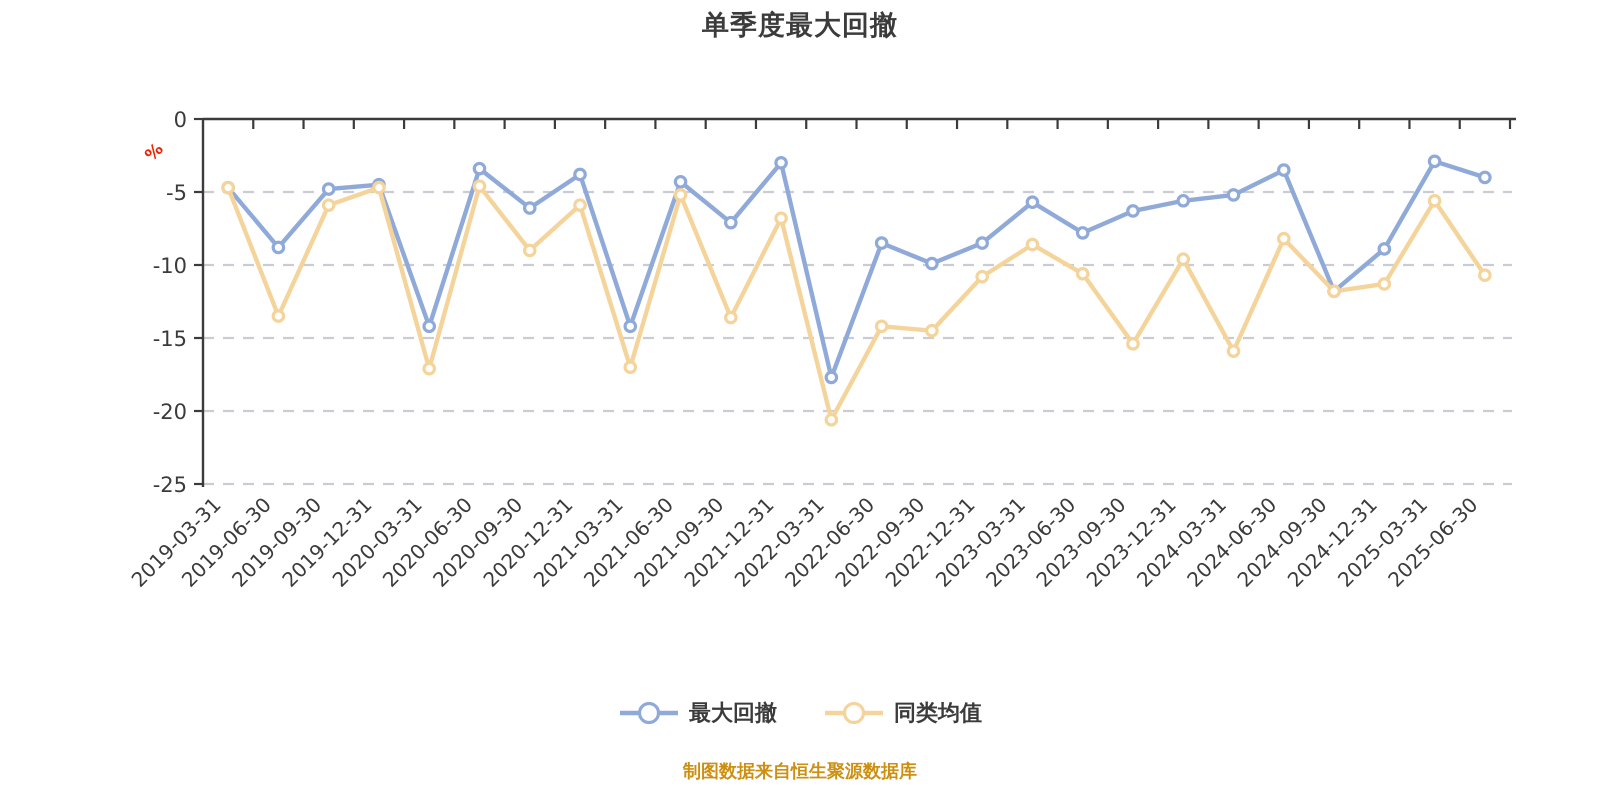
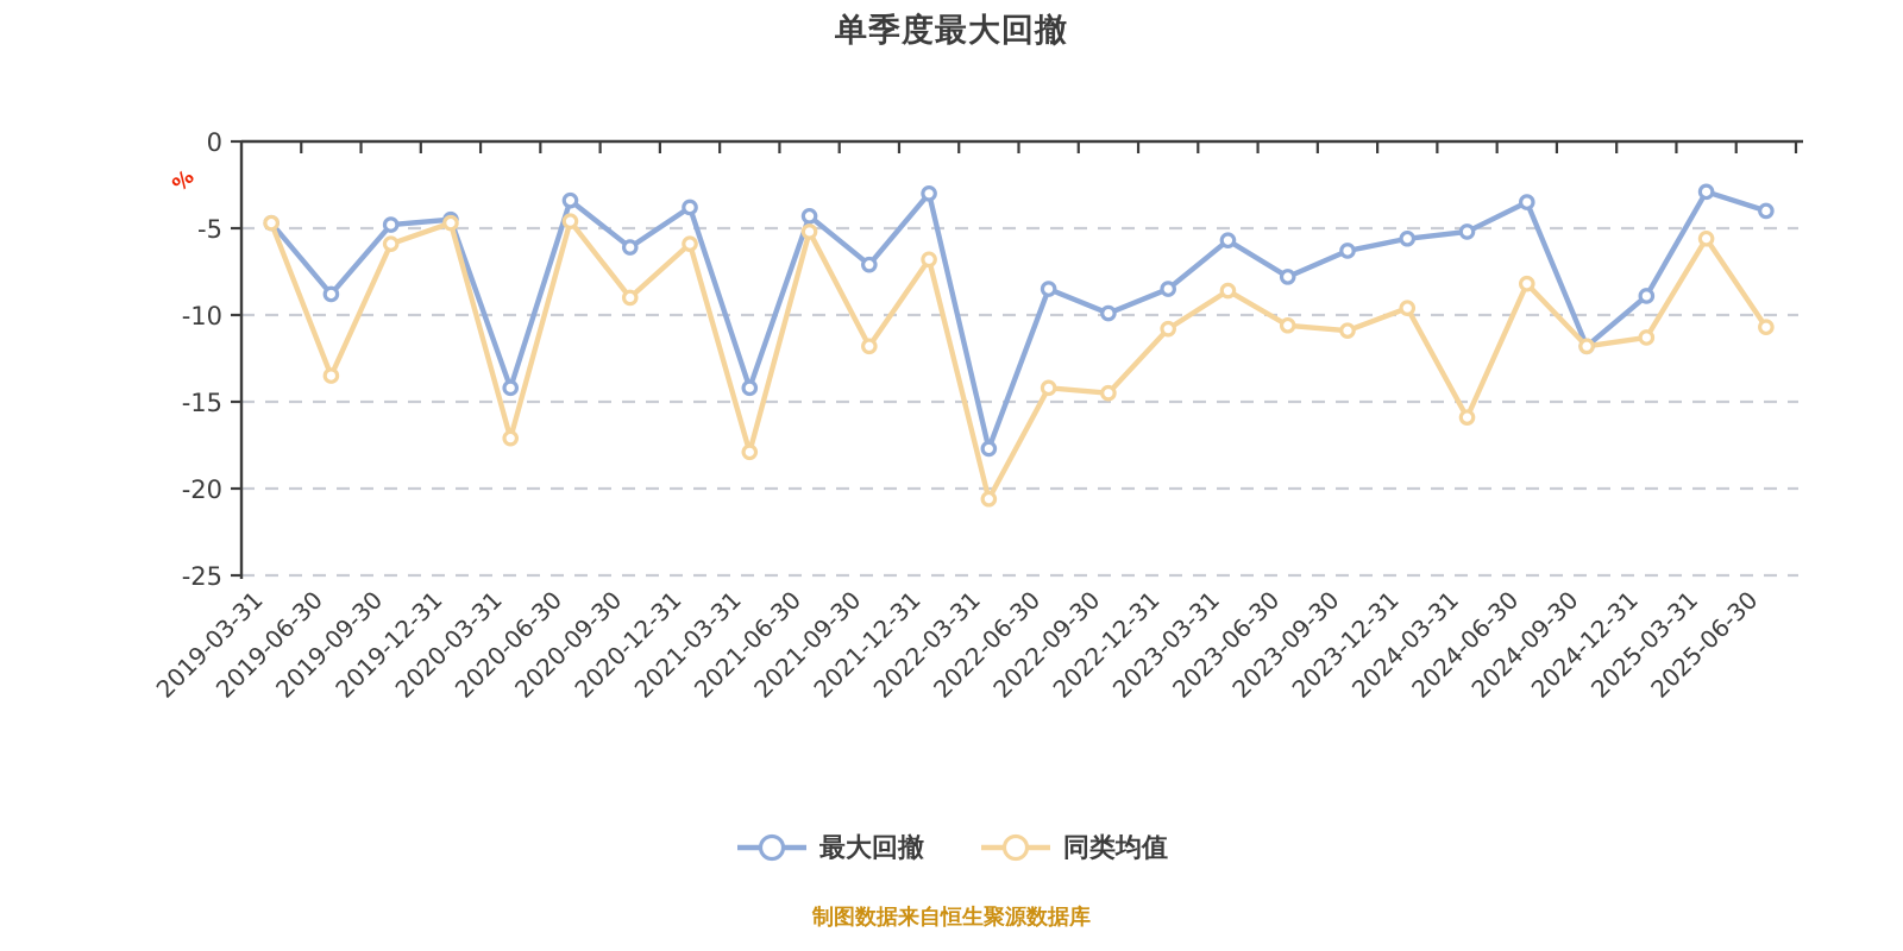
同类均值/2021-03-31: -17.0 -> -17.9
同类均值/2021-09-30: -13.6 -> -11.8
同类均值/2023-09-30: -15.4 -> -10.9
